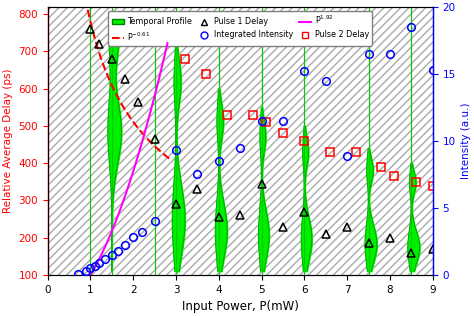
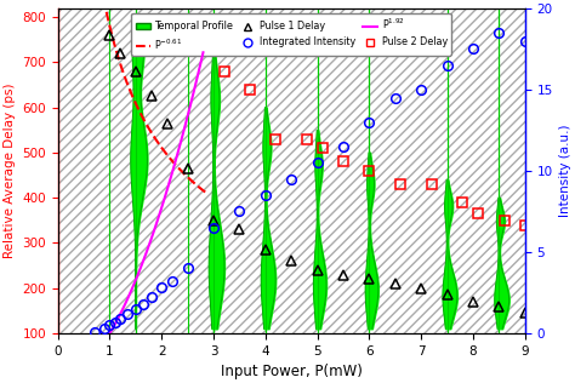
Pulse 1 Delay/3: 290 -> 350
Integrated Intensity/3: 9.3 -> 6.5
Pulse 1 Delay/4: 255 -> 285
Pulse 1 Delay/5: 345 -> 240
Integrated Intensity/5: 11.5 -> 10.5
Pulse 1 Delay/6: 270 -> 220
Integrated Intensity/6: 15.2 -> 13.0
Pulse 1 Delay/7: 230 -> 200
Integrated Intensity/7: 8.9 -> 15.0
Pulse 1 Delay/8: 200 -> 170
Integrated Intensity/8: 16.5 -> 17.5
Pulse 1 Delay/9: 170 -> 145
Integrated Intensity/9: 15.3 -> 18.0
